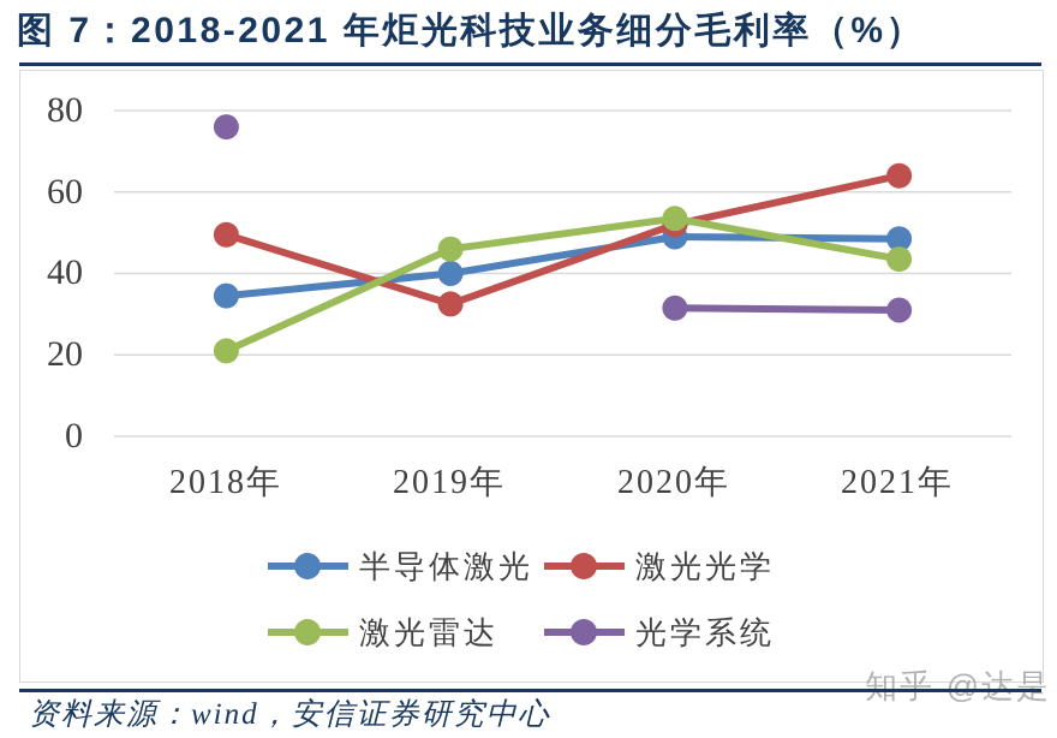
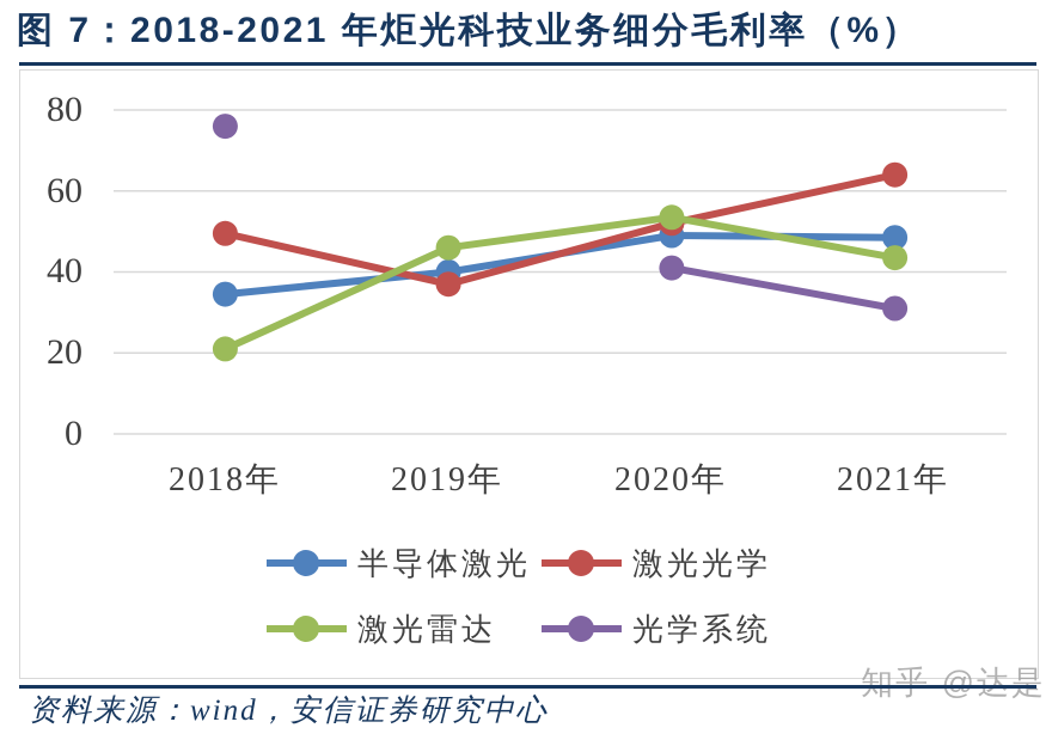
激光光学/2019年: 32 -> 37
光学系统/2020年: 32 -> 41
